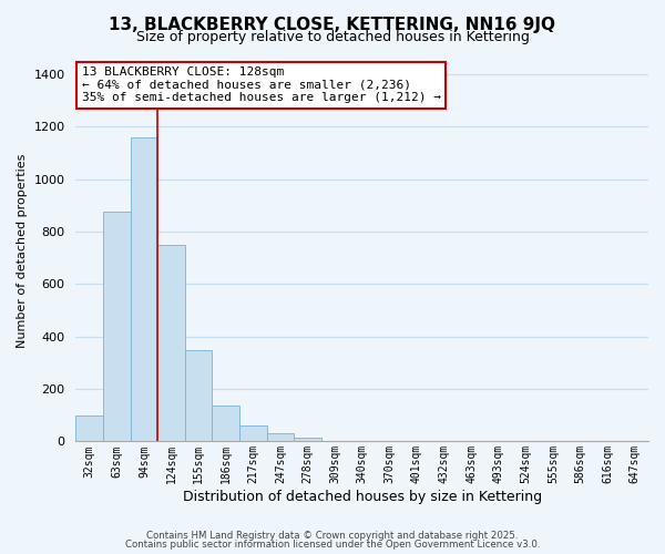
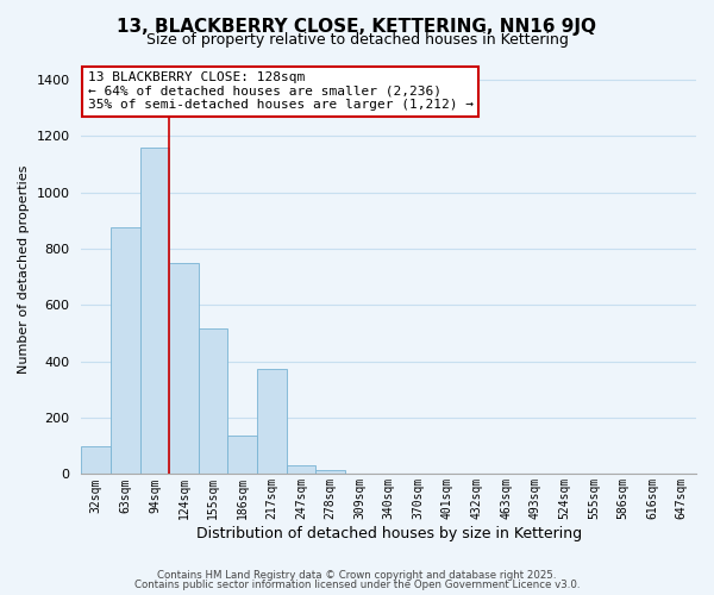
155sqm: 350 -> 515
217sqm: 60 -> 375
